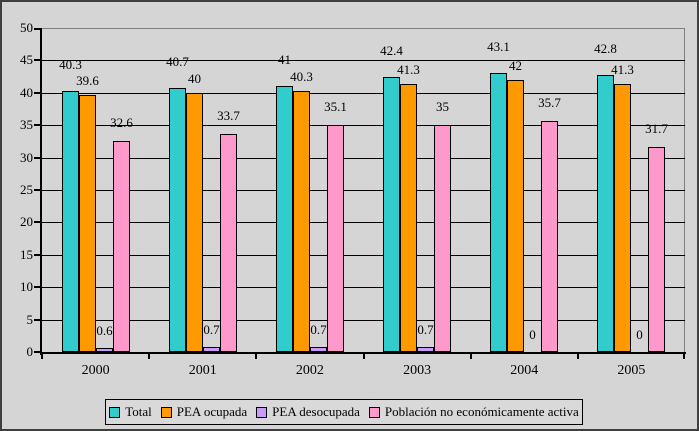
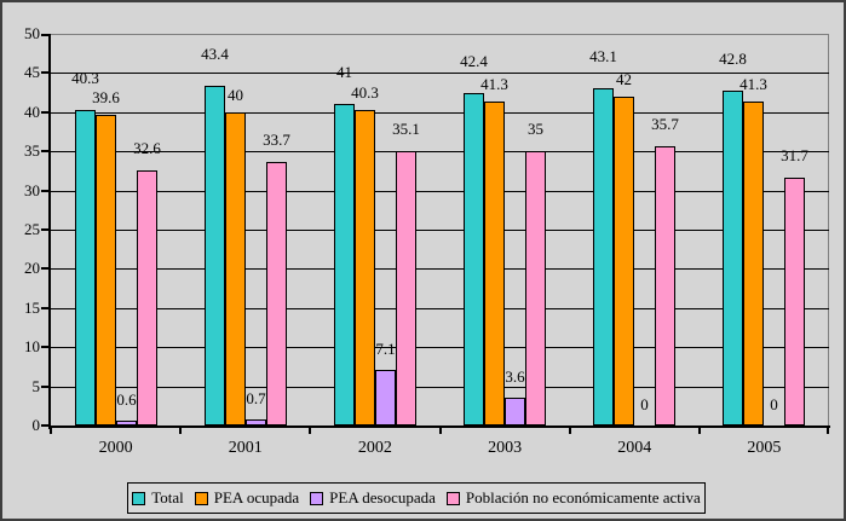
Total/2001: 40.7 -> 43.4
PEA desocupada/2002: 0.7 -> 7.1
PEA desocupada/2003: 0.7 -> 3.6
